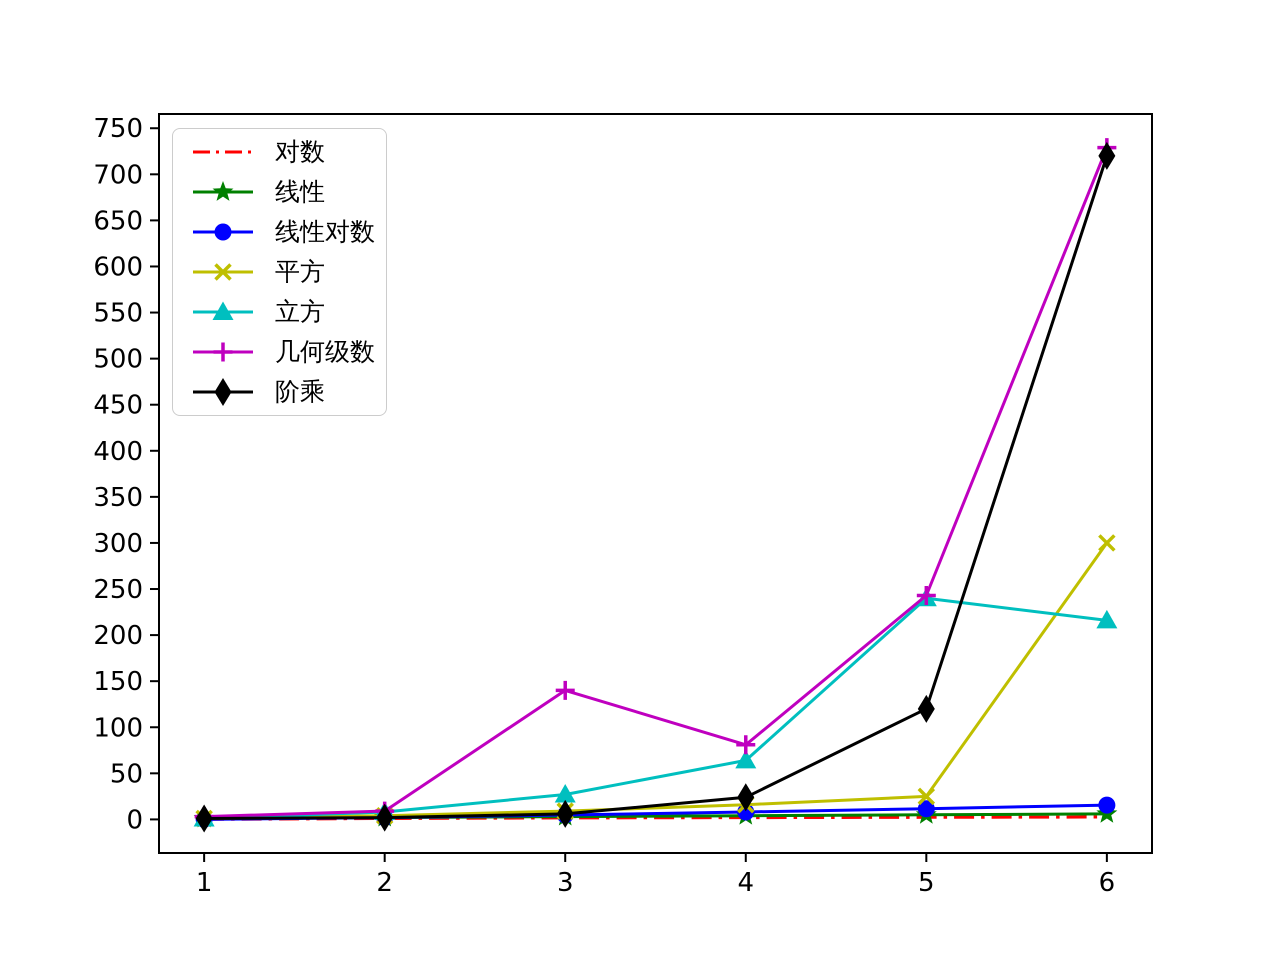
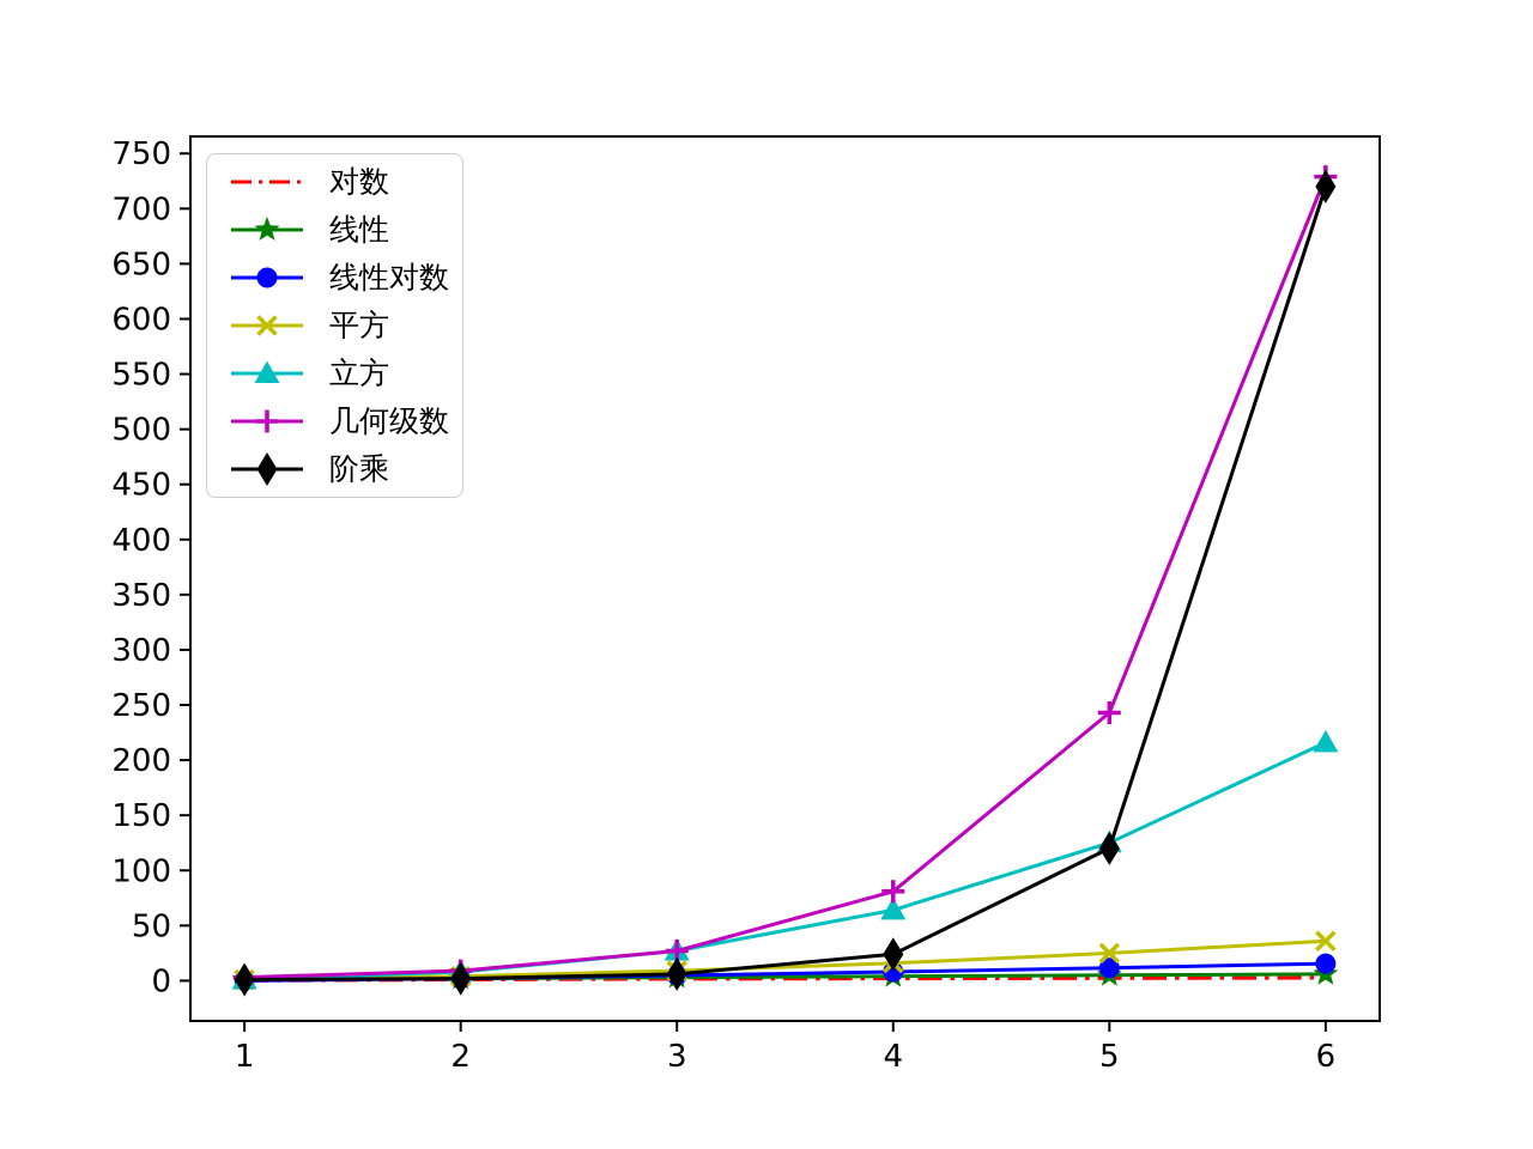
几何级数/3: 140 -> 30
立方/5: 240 -> 120
平方/6: 300 -> 40
